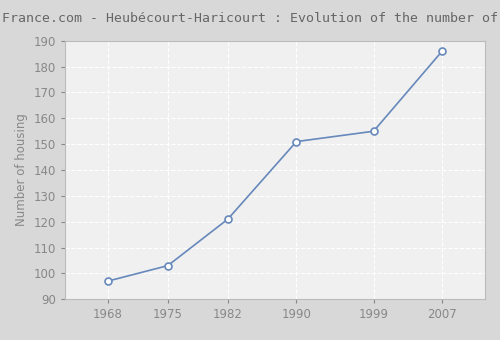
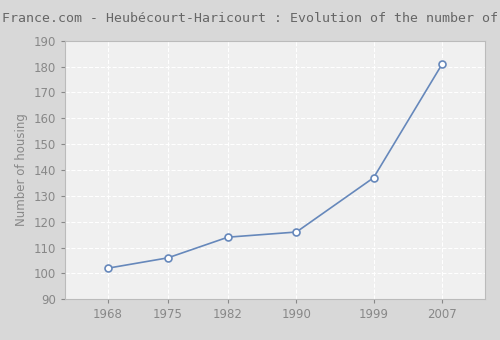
1968: 97 -> 102
1975: 103 -> 106
1982: 121 -> 114
1990: 151 -> 116
1999: 155 -> 137
2007: 186 -> 181
